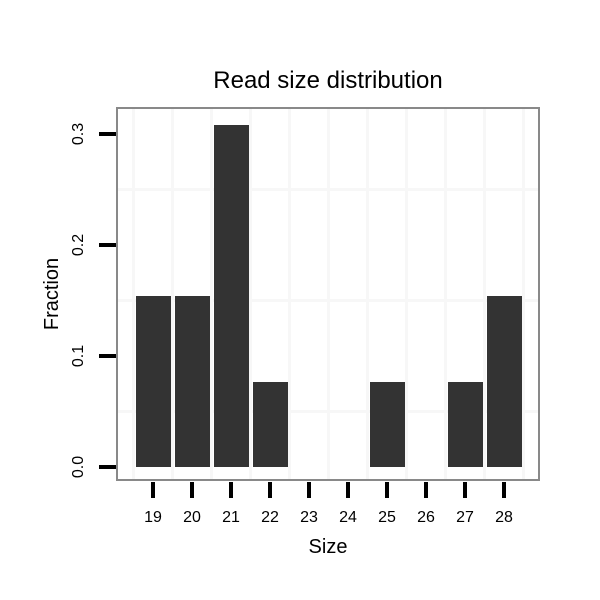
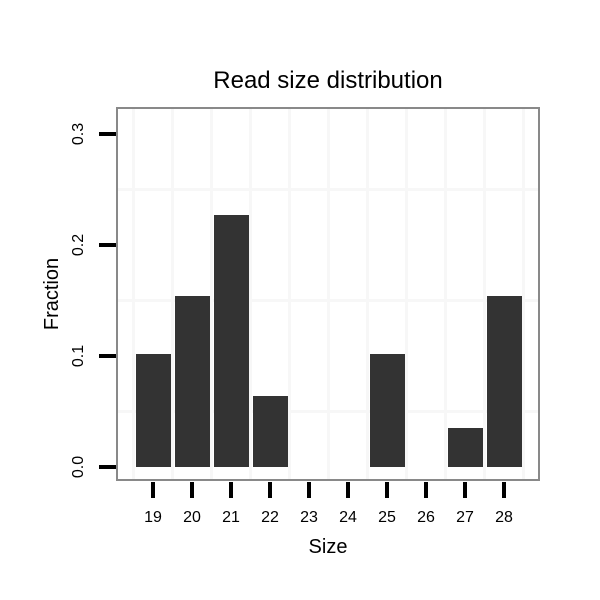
19: 0.154 -> 0.102
21: 0.308 -> 0.227
22: 0.077 -> 0.064
25: 0.077 -> 0.102
27: 0.077 -> 0.035
